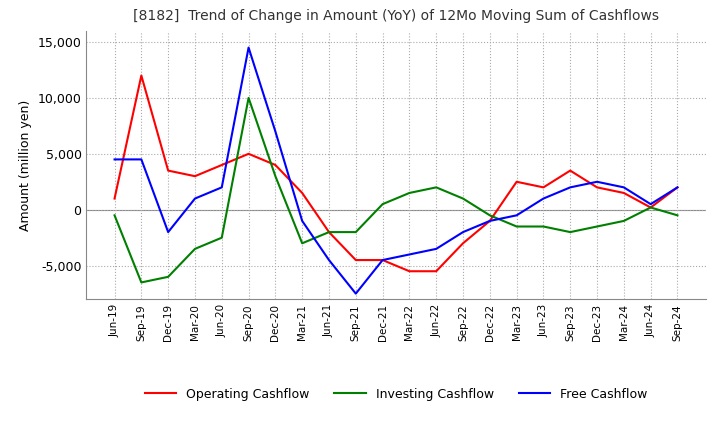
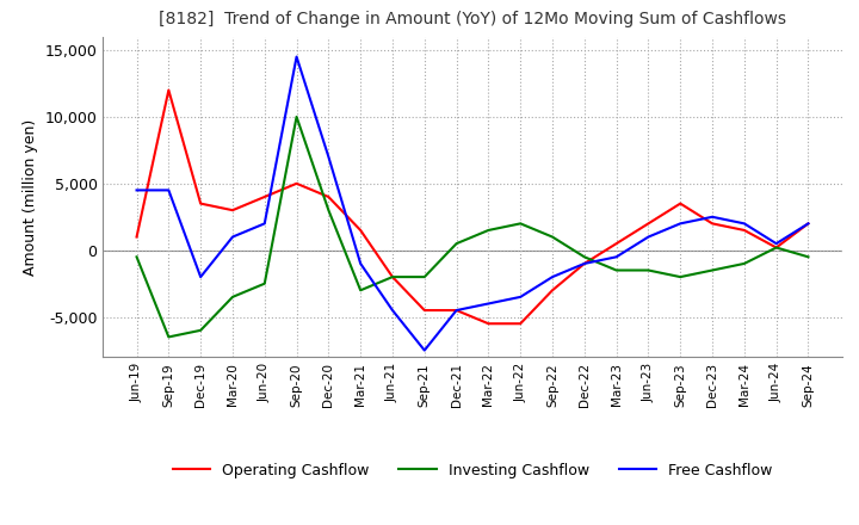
Operating Cashflow/Mar-23: 2,500 -> 500
